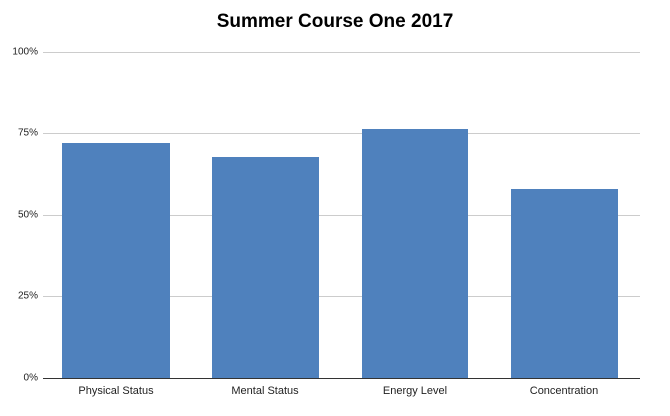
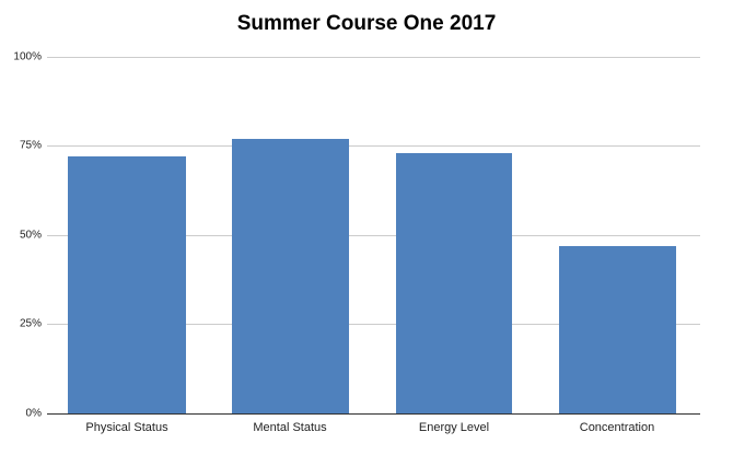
Mental Status: 68% -> 77%
Energy Level: 76% -> 73%
Concentration: 58% -> 47%
